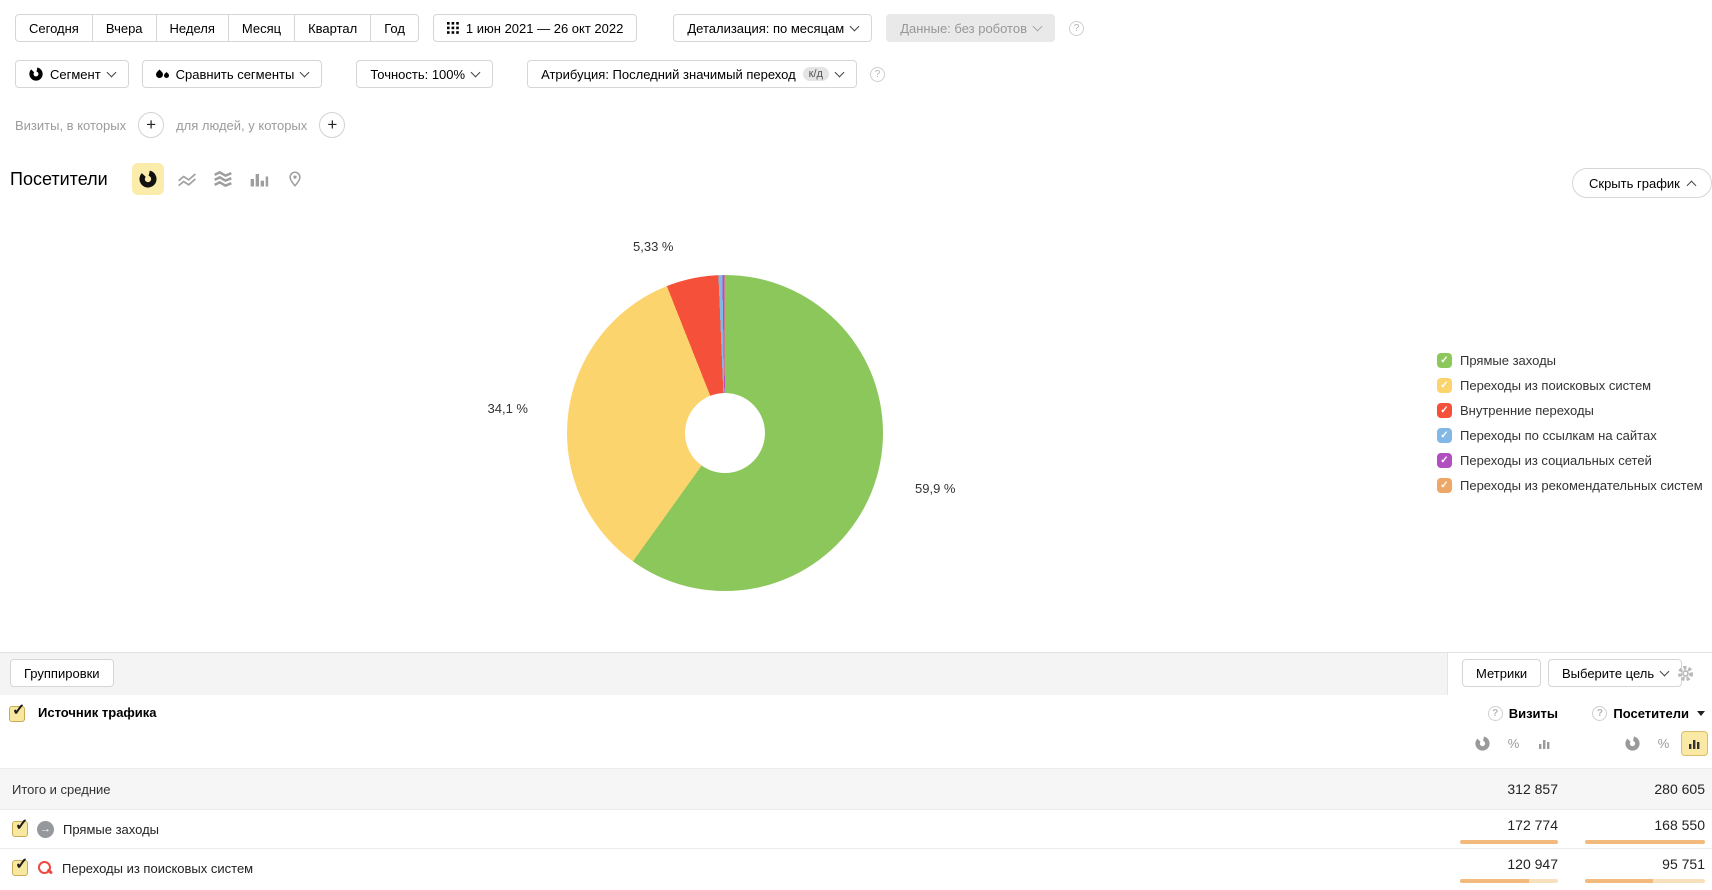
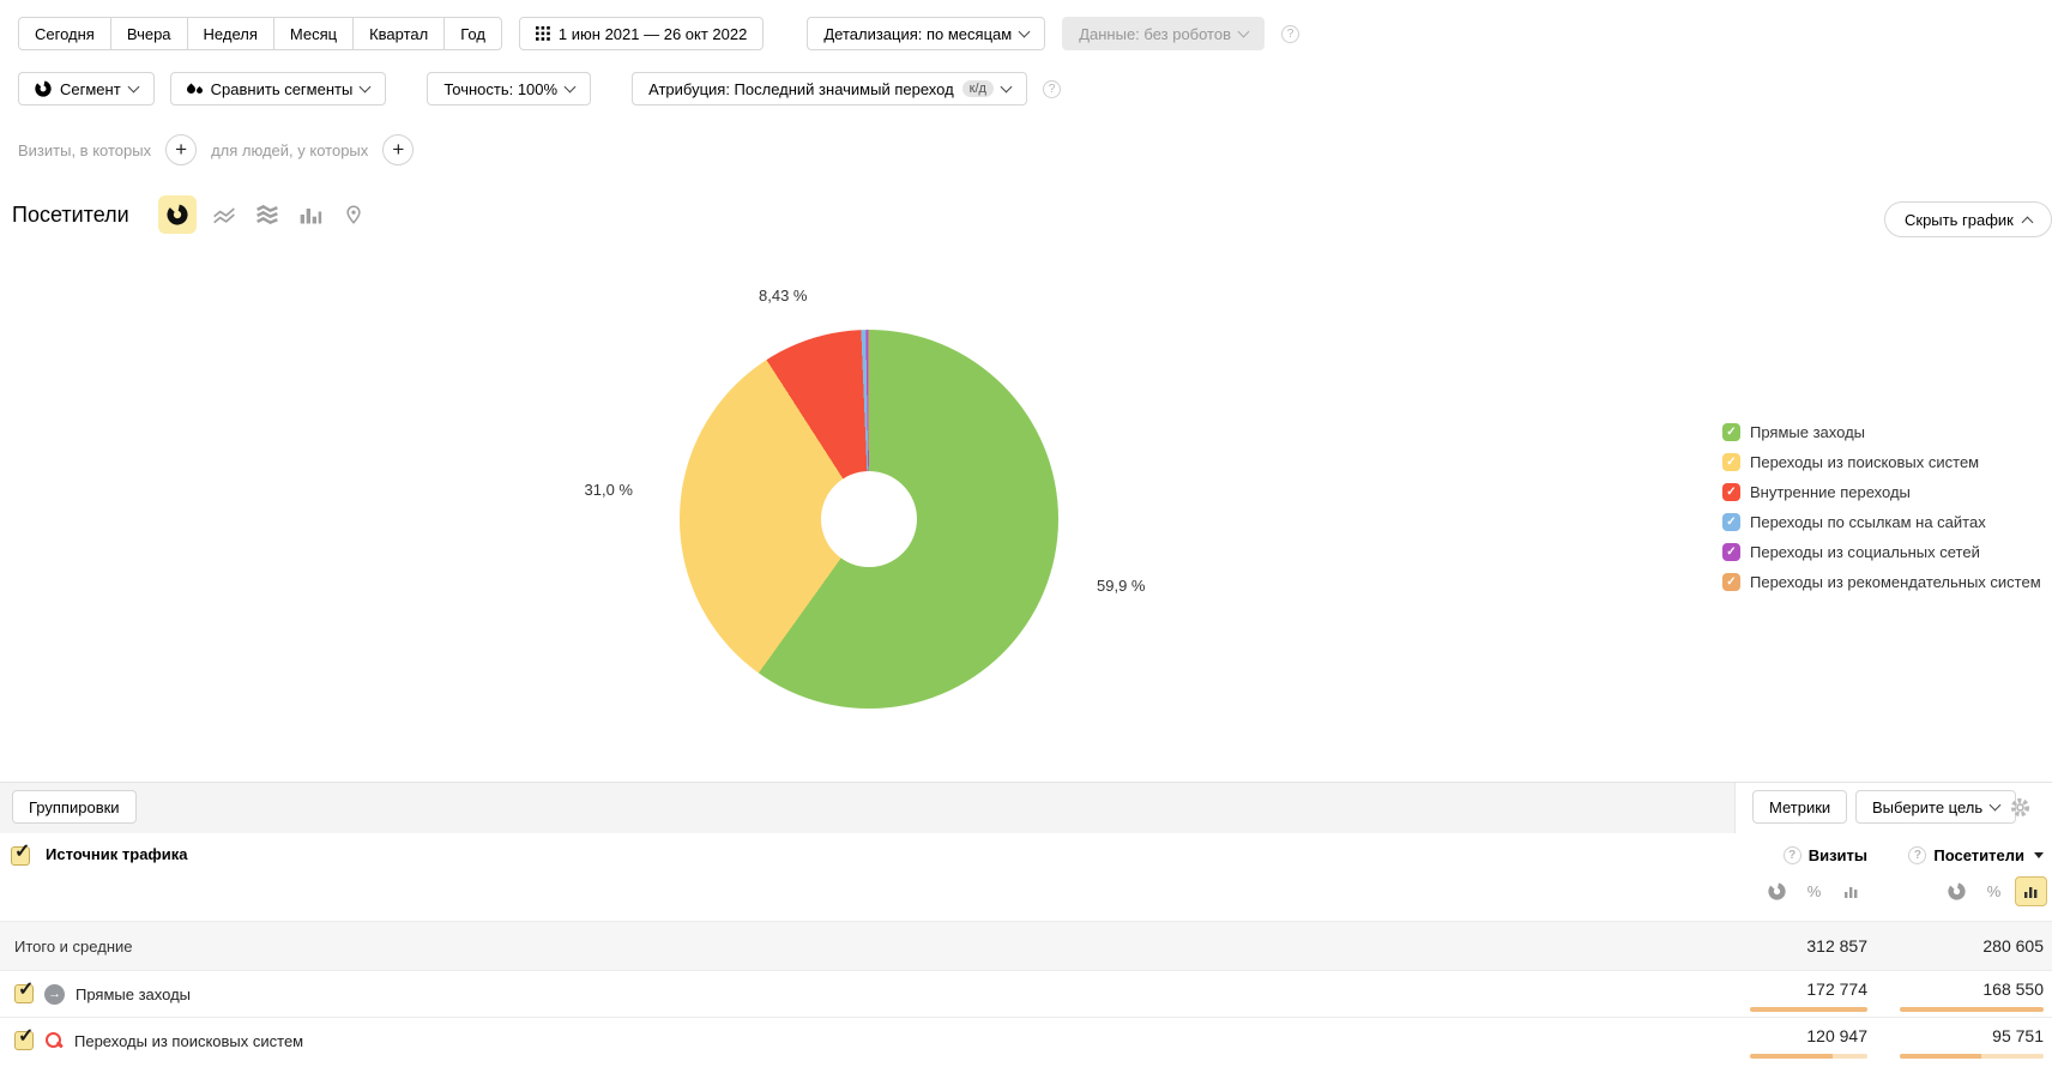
Переходы из поисковых систем: 34,1 -> 31,0
Внутренние переходы: 5,33 -> 8,43
